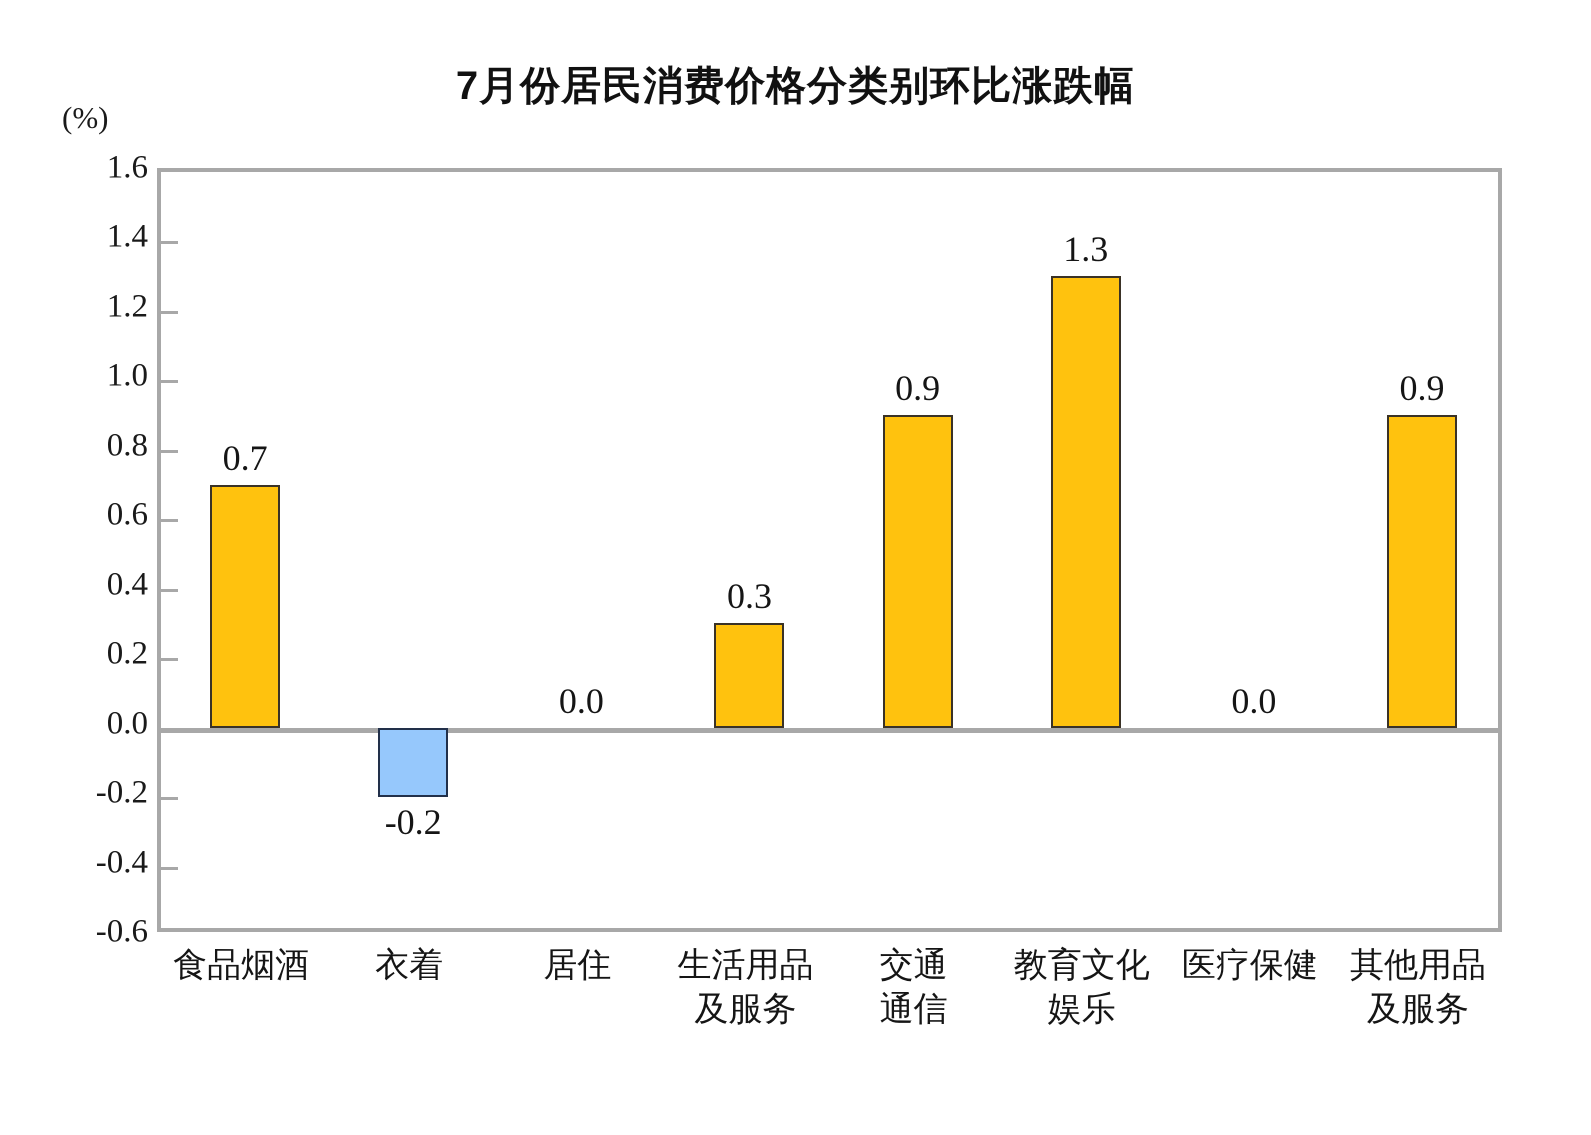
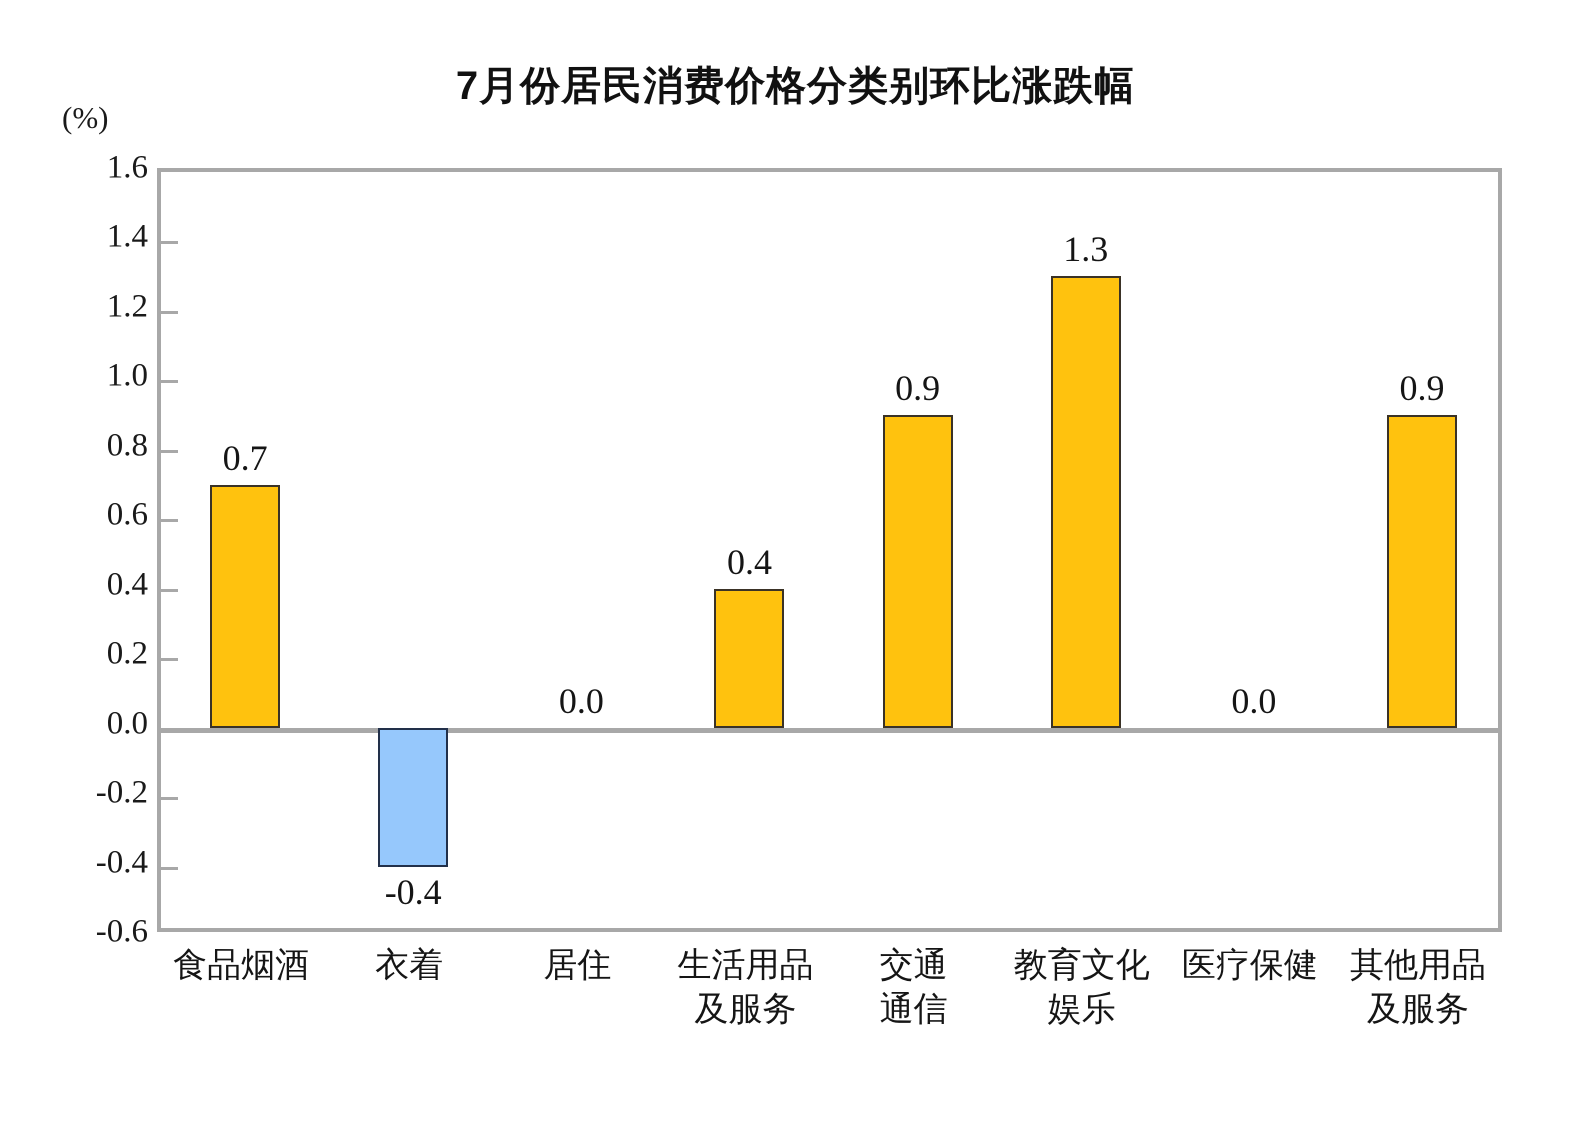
衣着: -0.2 -> -0.4
生活用品及服务: 0.3 -> 0.4
